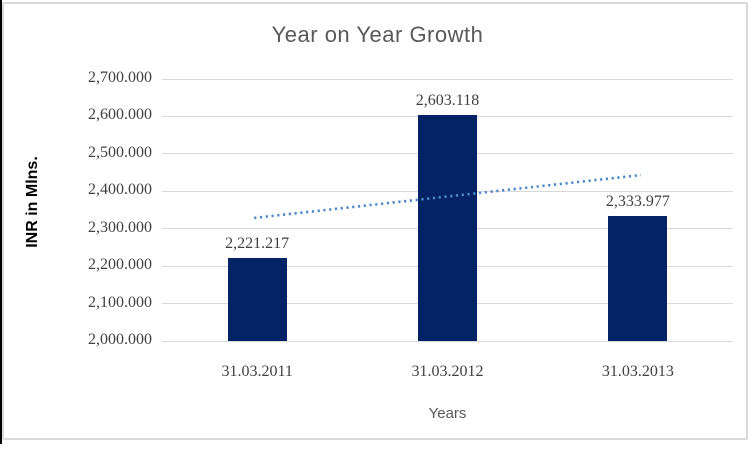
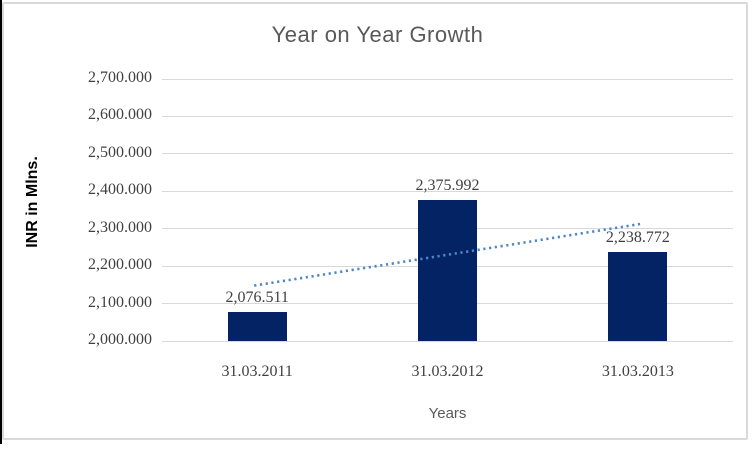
31.03.2011: 2,221.217 -> 2,076.511
31.03.2012: 2,603.118 -> 2,375.992
31.03.2013: 2,333.977 -> 2,238.772
